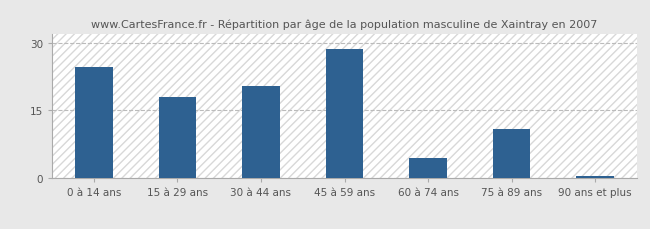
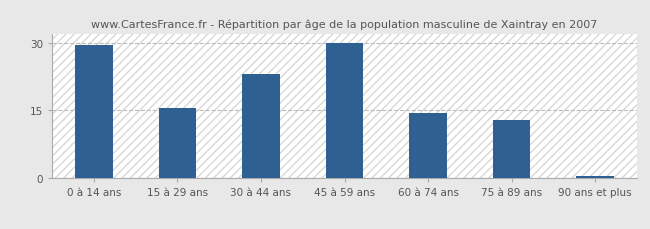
0 à 14 ans: 24.5 -> 29.5
15 à 29 ans: 18.0 -> 15.5
30 à 44 ans: 20.5 -> 23.0
45 à 59 ans: 28.5 -> 30.0
60 à 74 ans: 4.5 -> 14.5
75 à 89 ans: 11.0 -> 13.0
